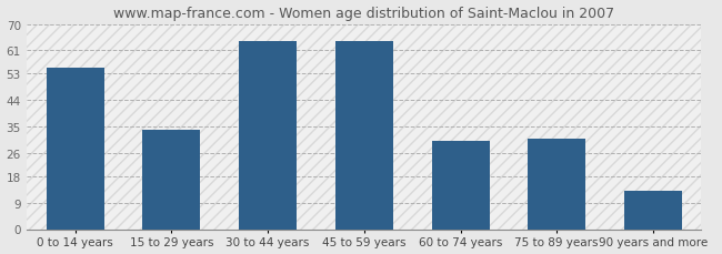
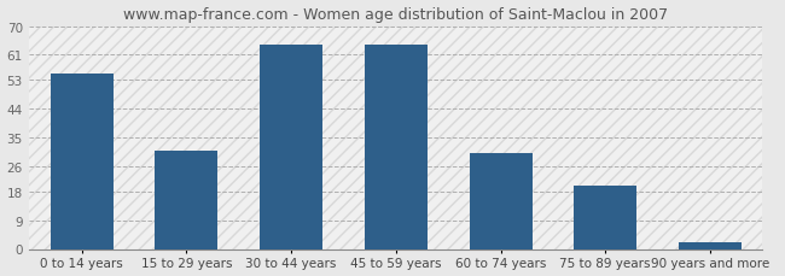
15 to 29 years: 34 -> 31
75 to 89 years: 31 -> 20
90 years and more: 13 -> 2
